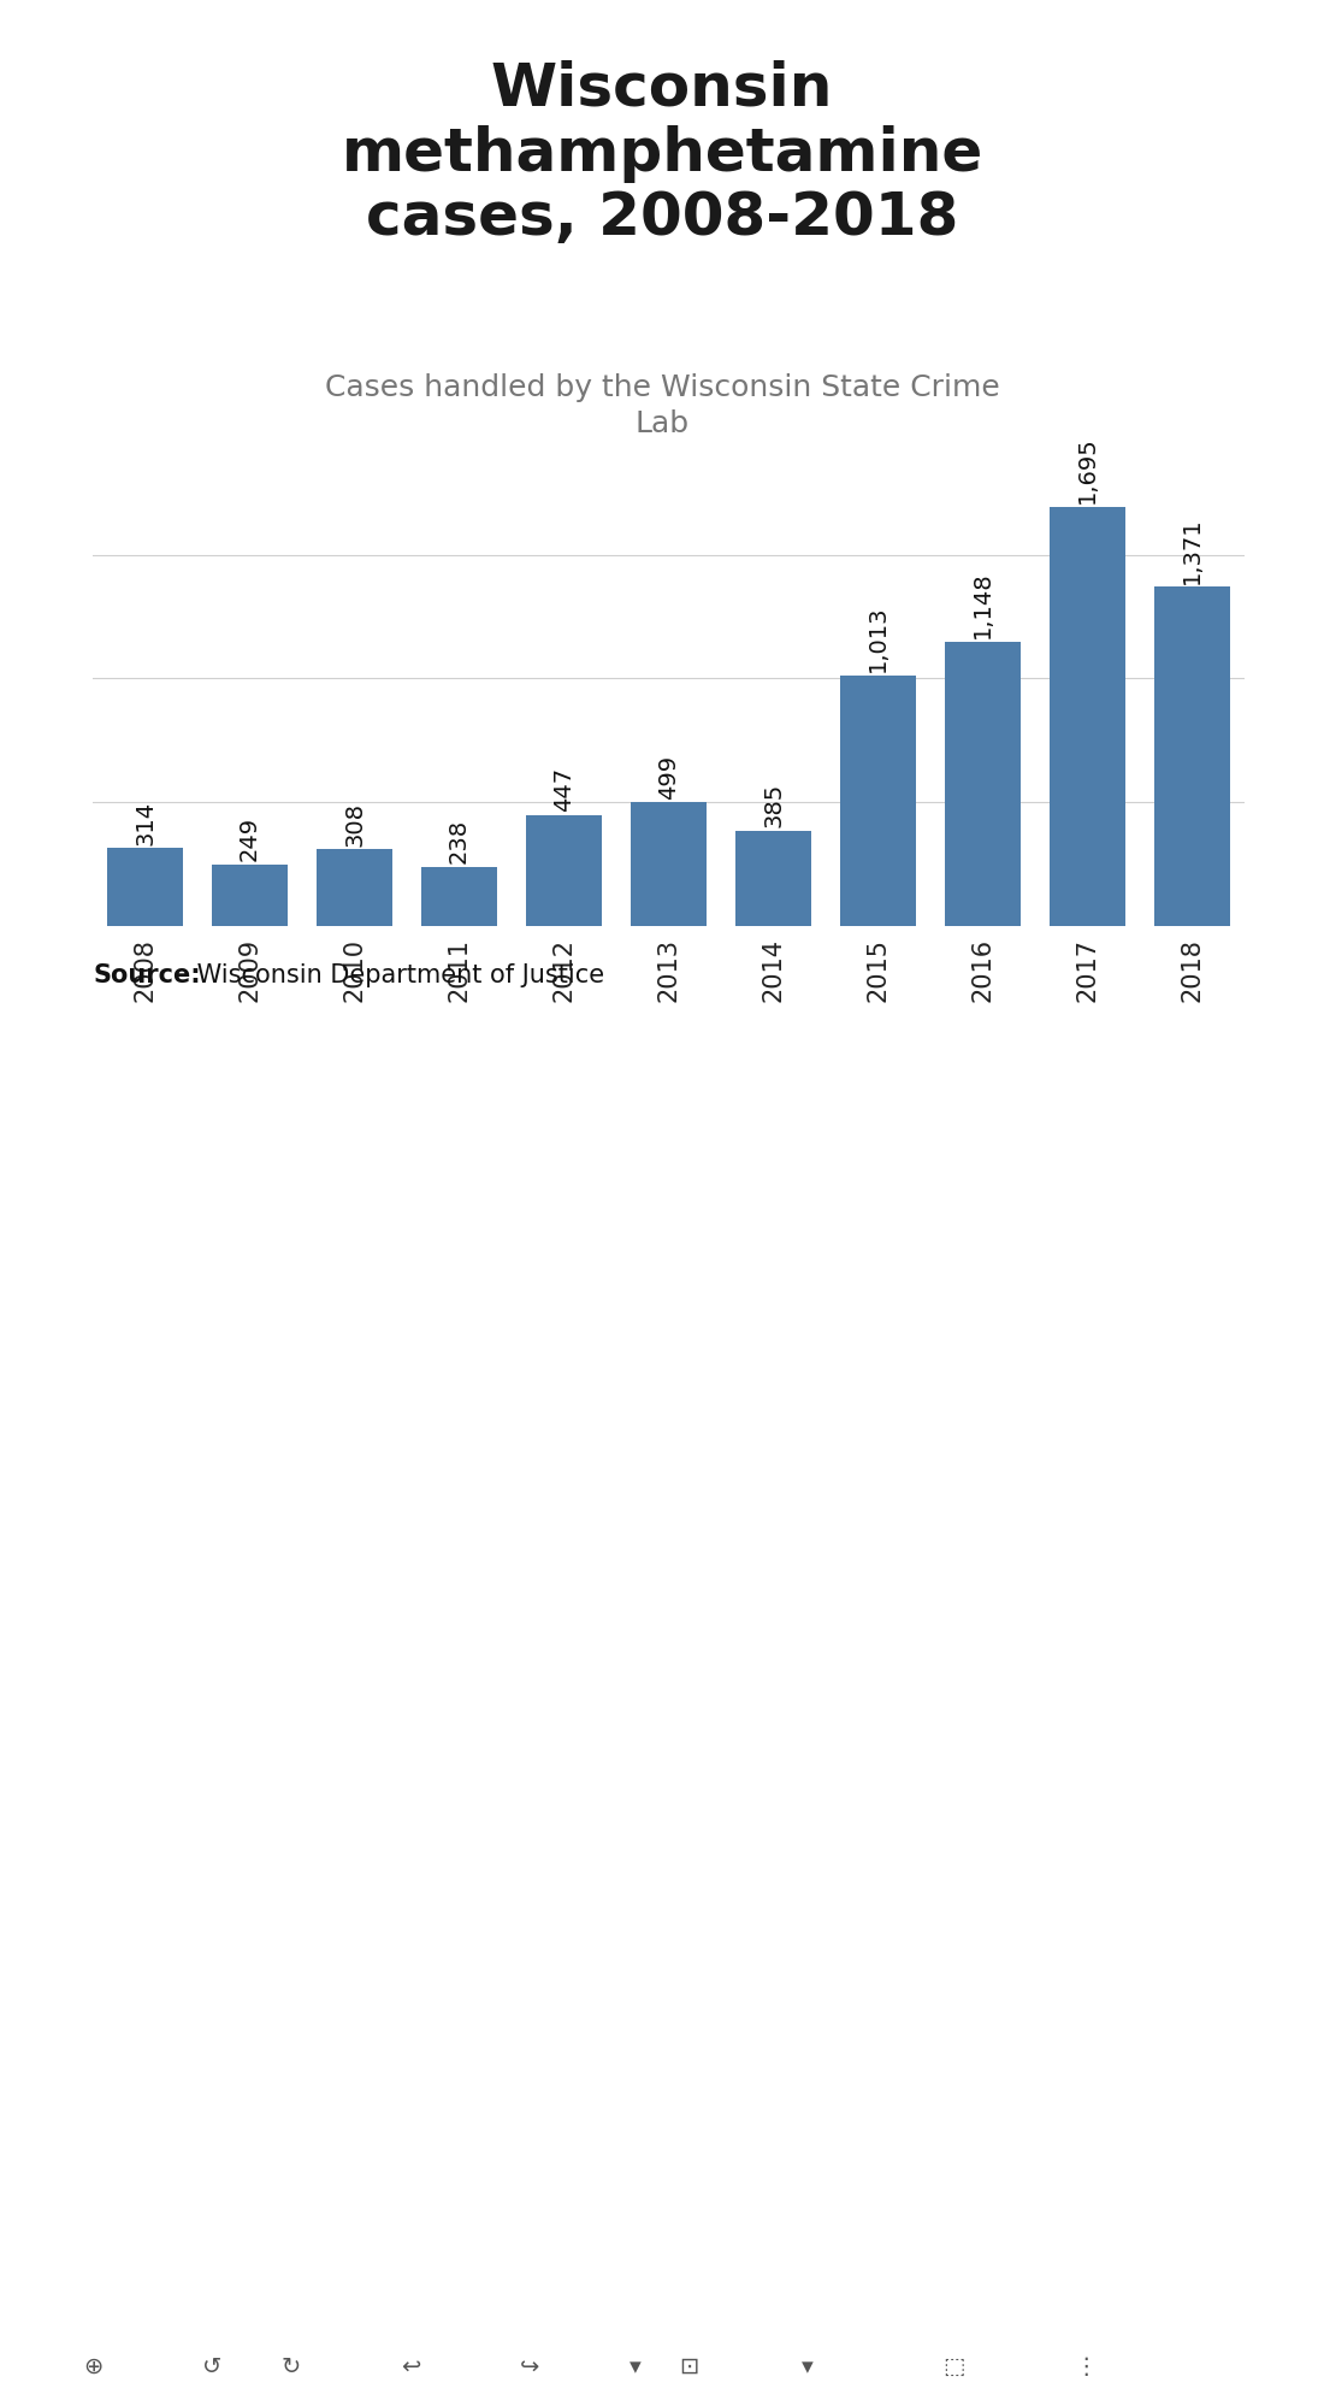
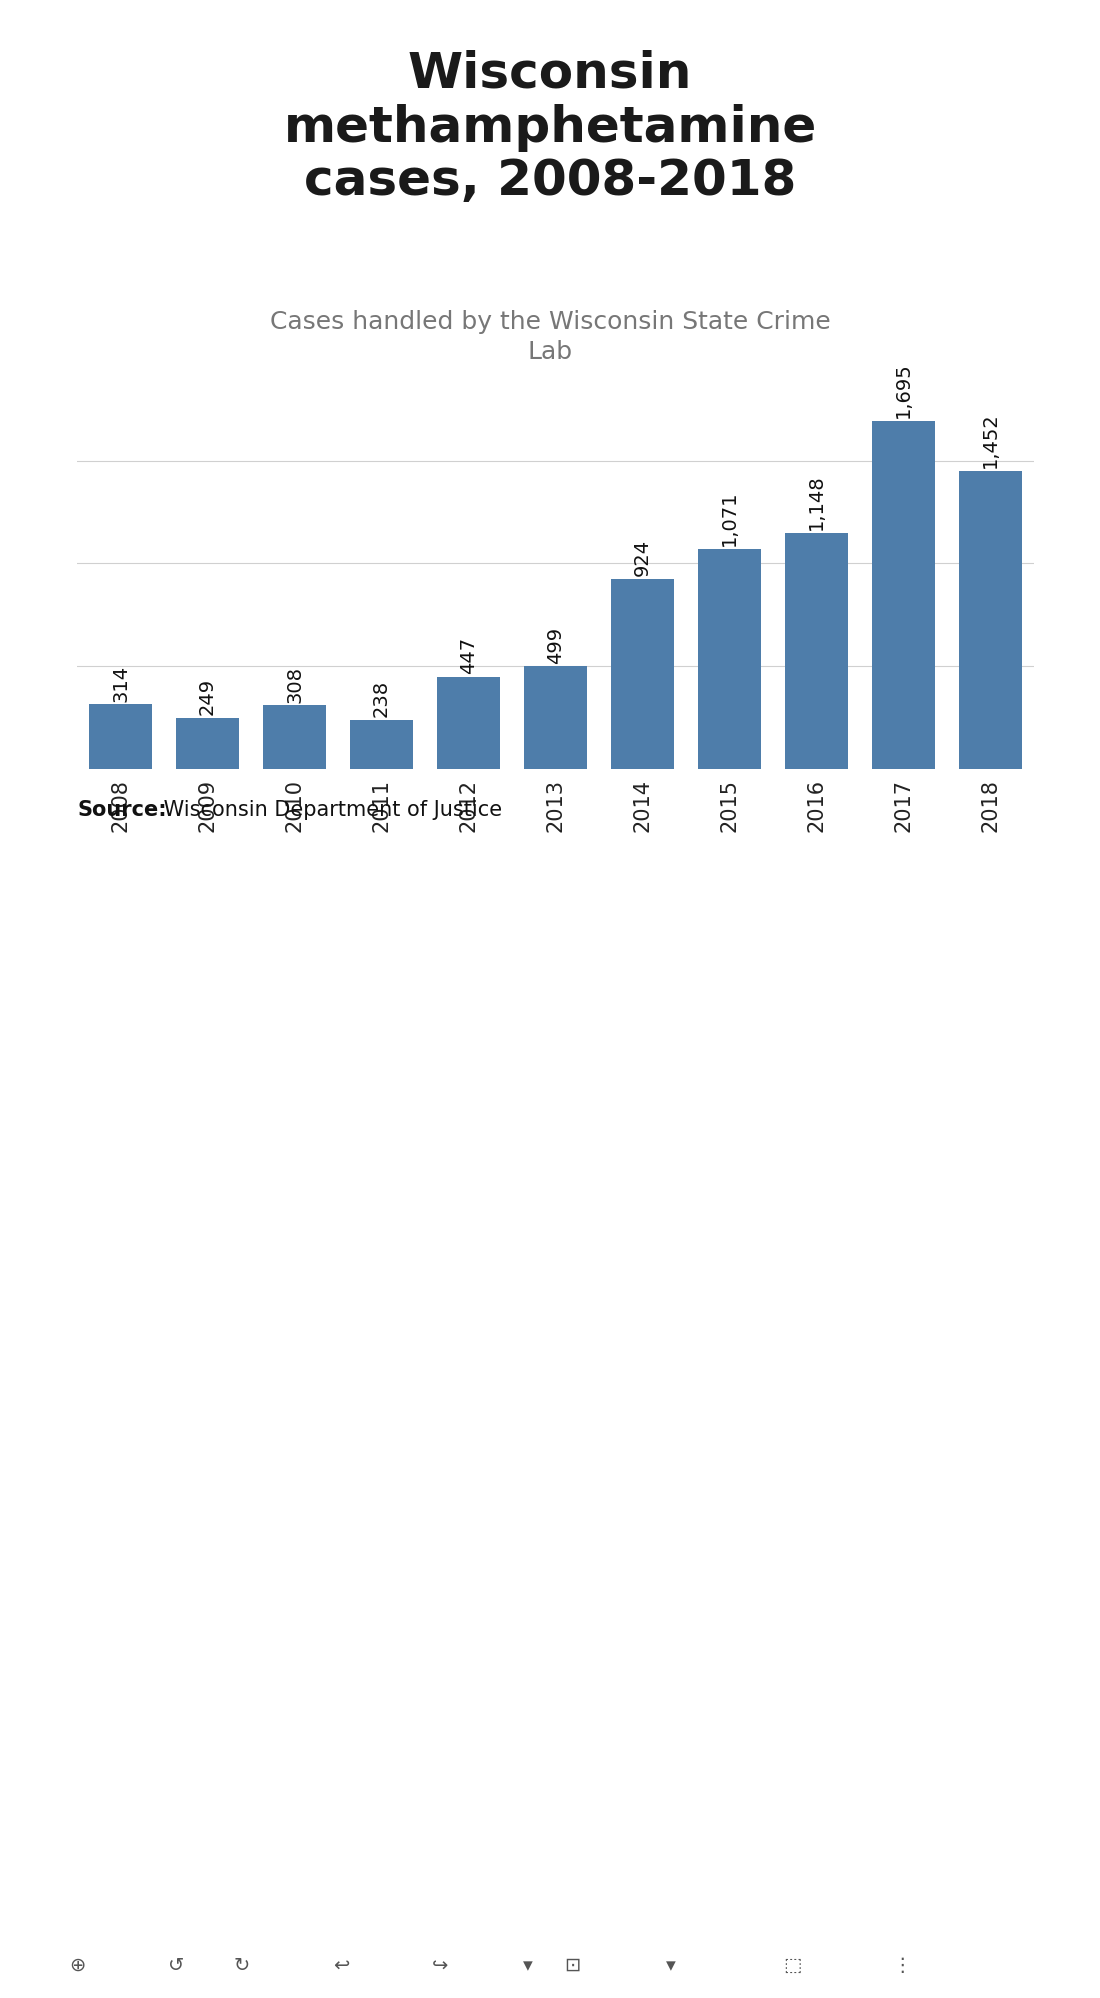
2014: 385 -> 924
2015: 1,013 -> 1,071
2018: 1,371 -> 1,452
